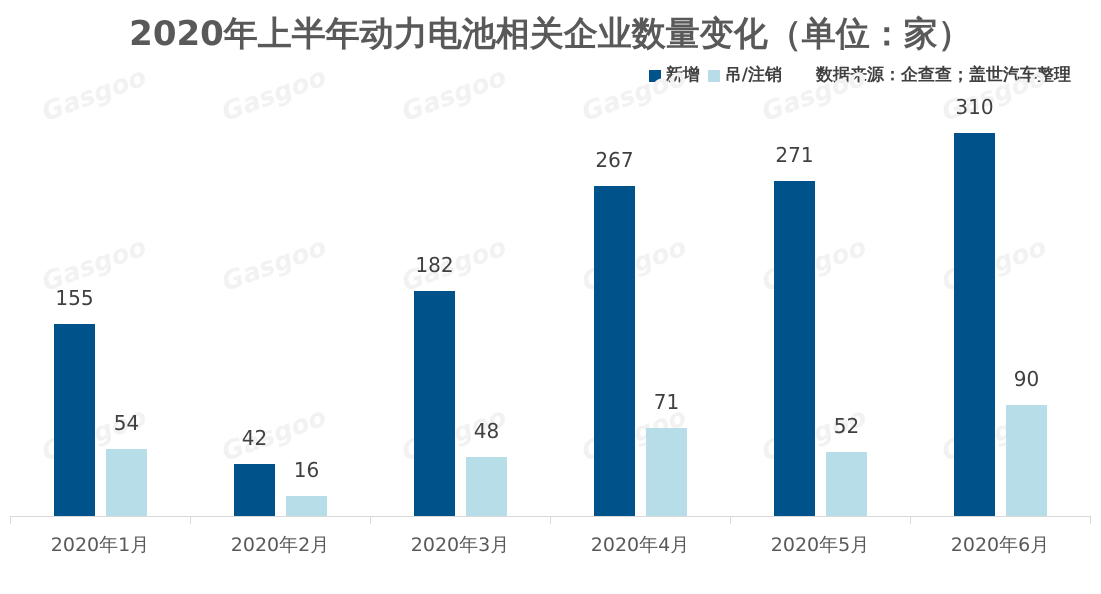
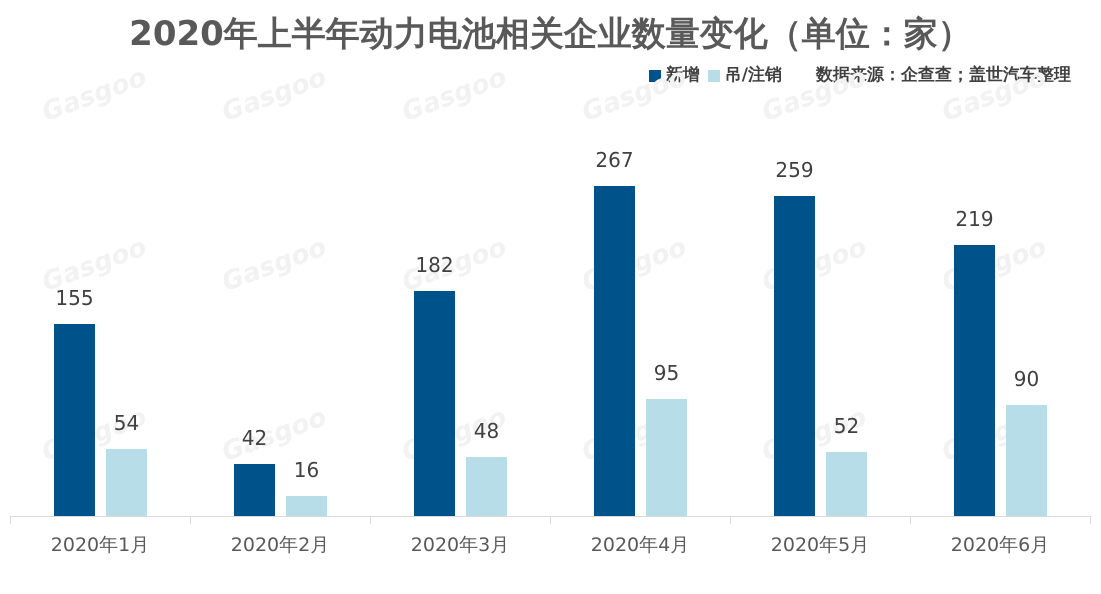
吊/注销/2020年4月: 71 -> 95
新增/2020年5月: 271 -> 259
新增/2020年6月: 310 -> 219
